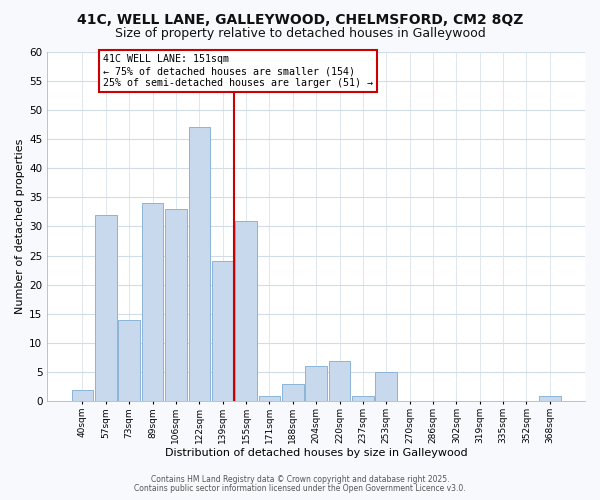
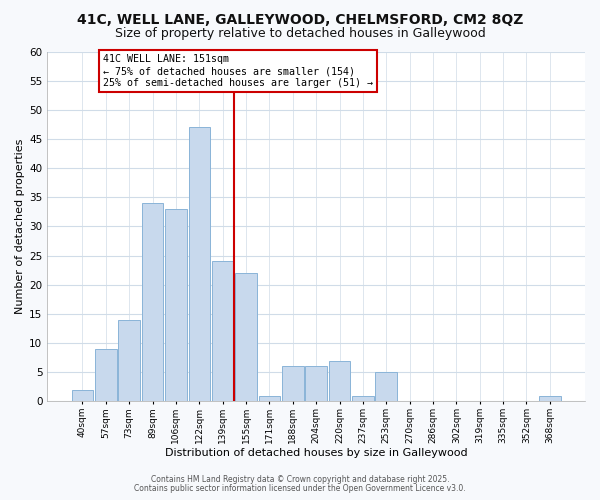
57sqm: 32 -> 9
155sqm: 31 -> 22
188sqm: 3 -> 6
